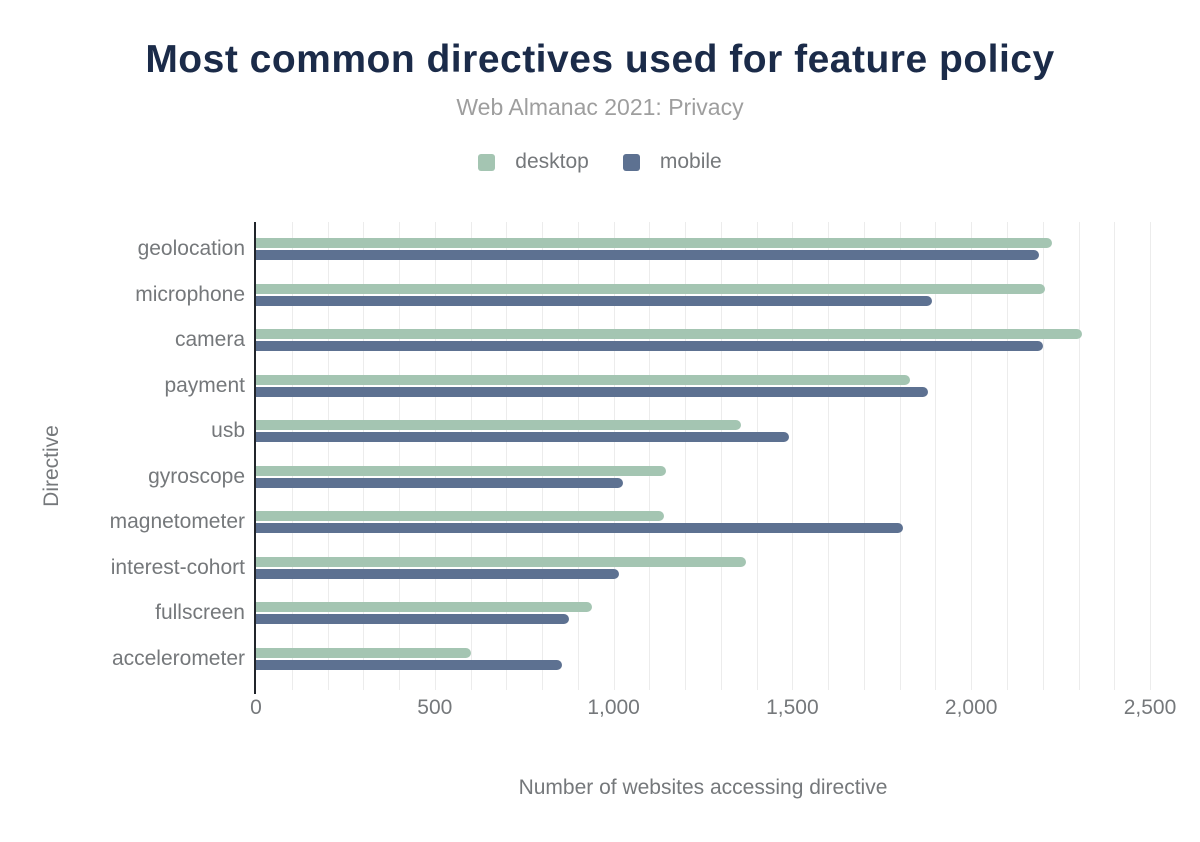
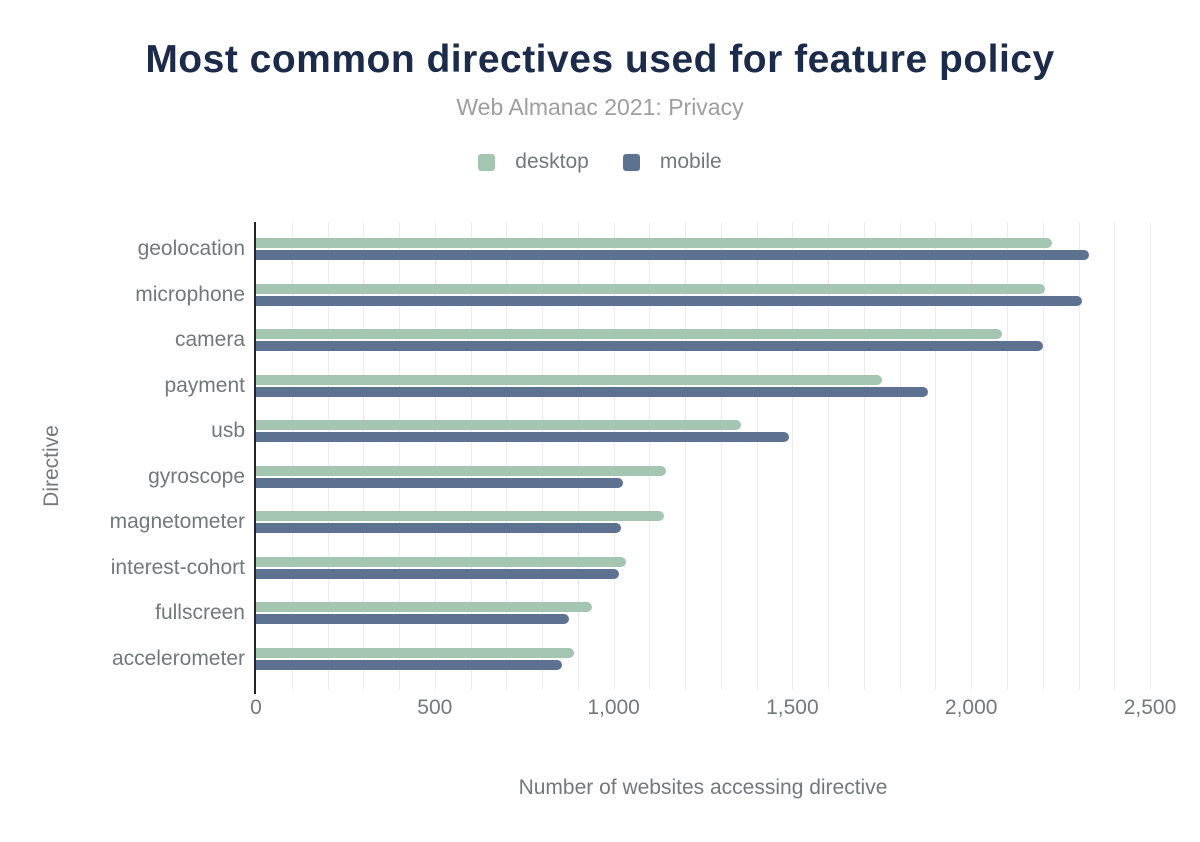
mobile/geolocation: 2190 -> 2330
mobile/microphone: 1890 -> 2310
desktop/camera: 2310 -> 2080
desktop/payment: 1830 -> 1750
mobile/magnetometer: 1810 -> 1020
desktop/interest-cohort: 1370 -> 1040
desktop/accelerometer: 600 -> 890
